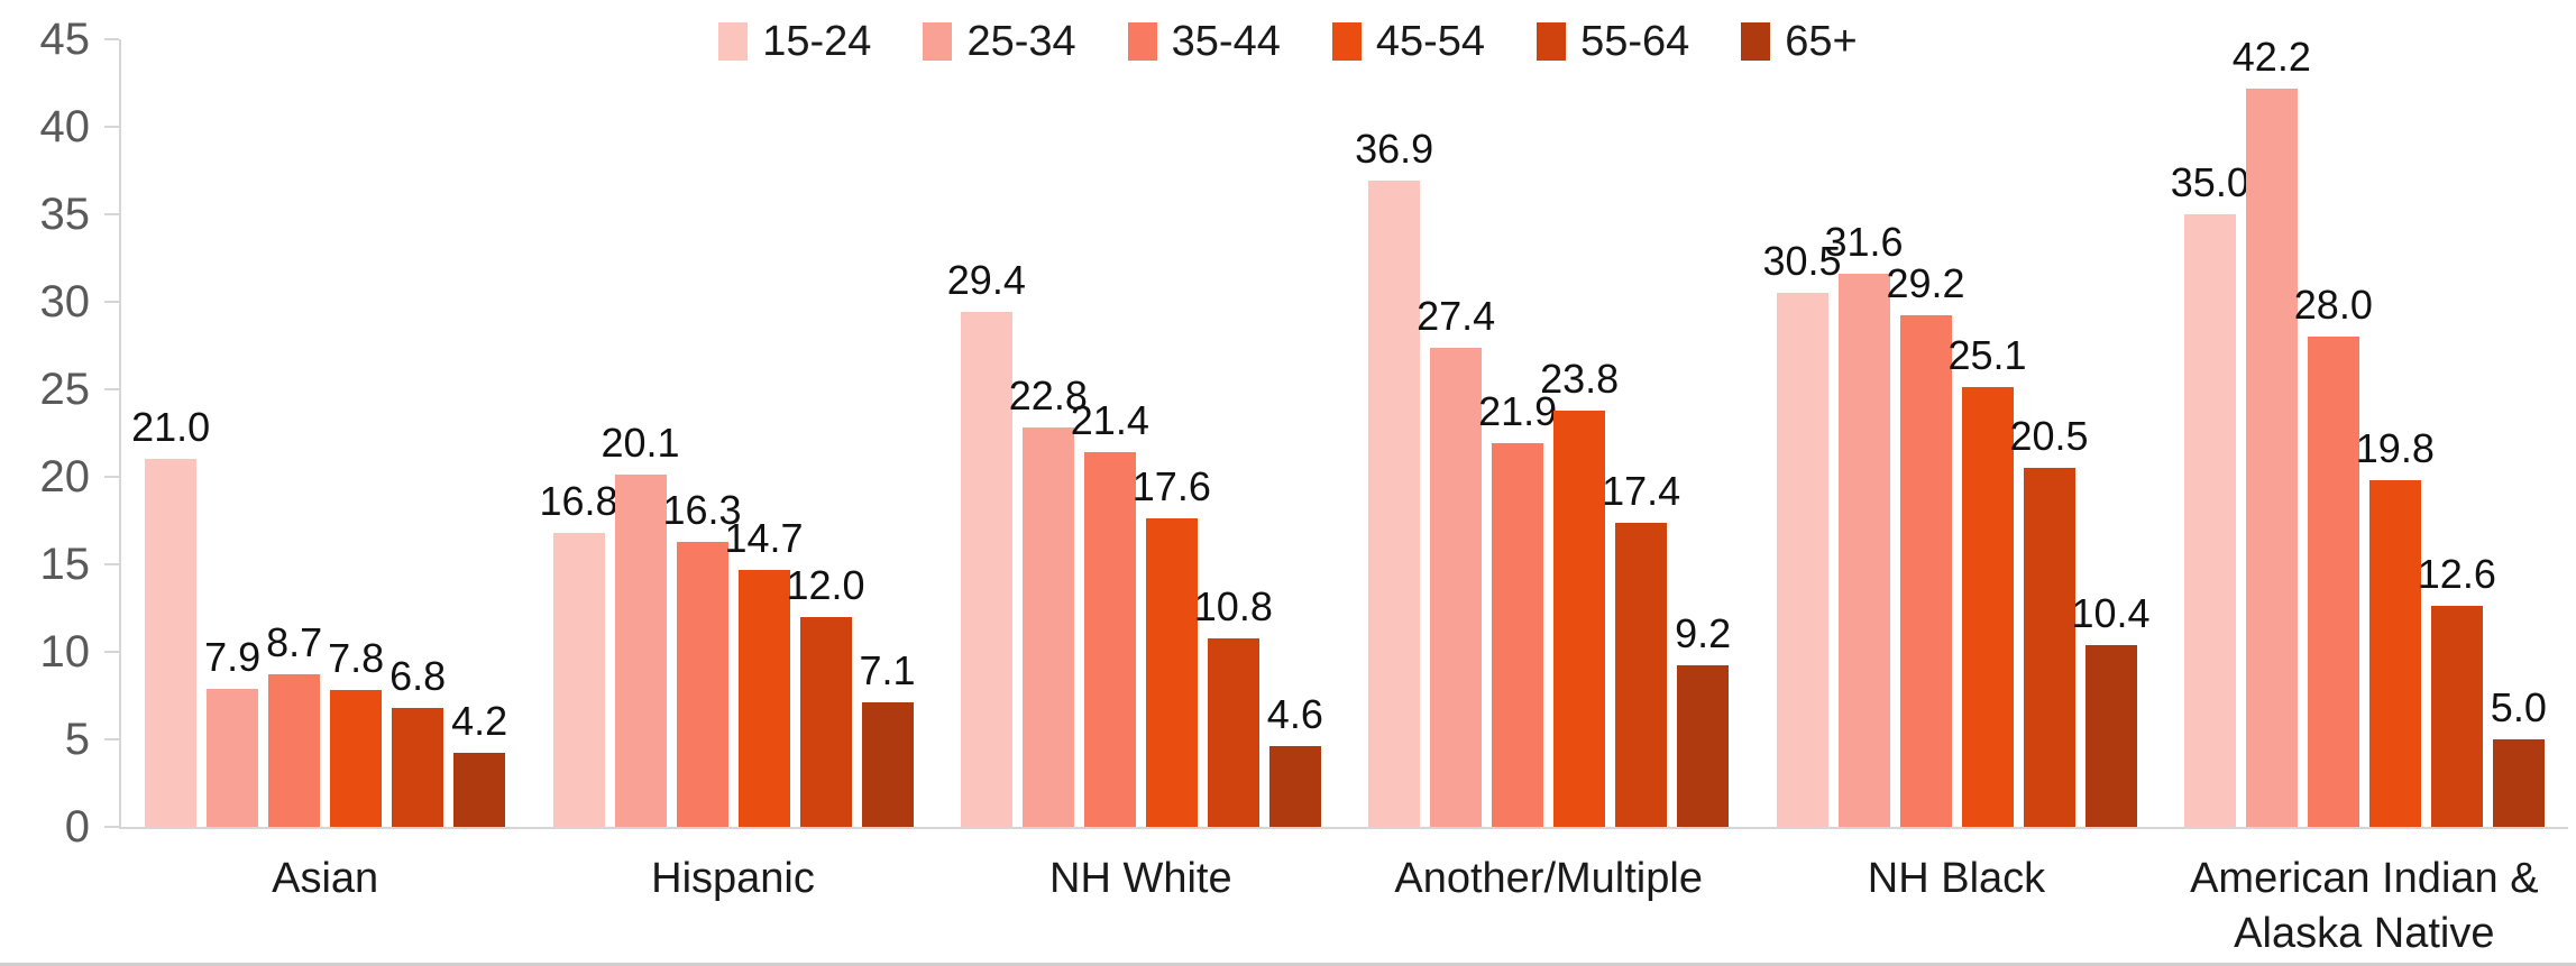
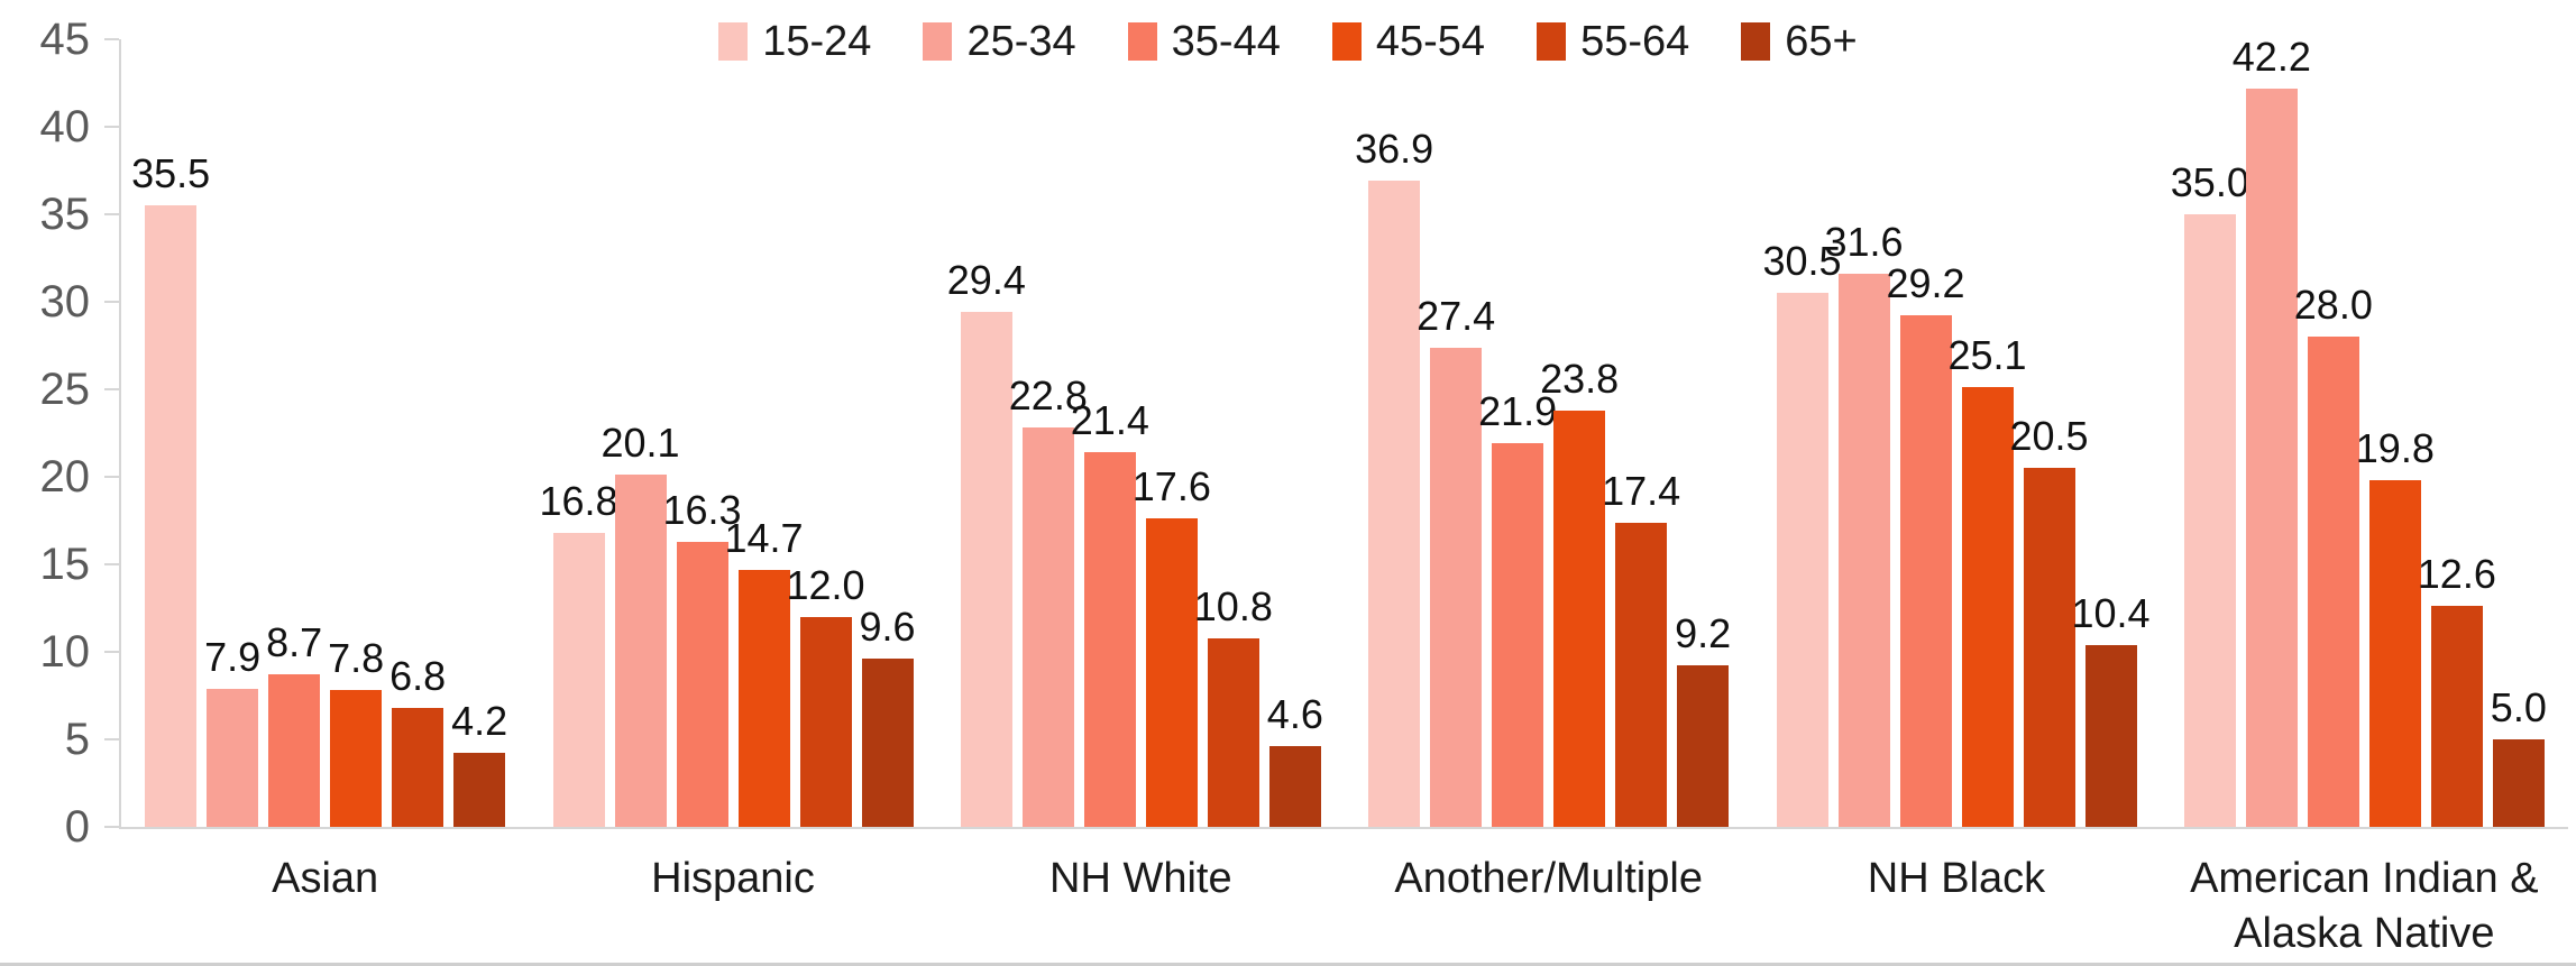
15-24/Asian: 21.0 -> 35.5
65+/Hispanic: 7.1 -> 9.6
